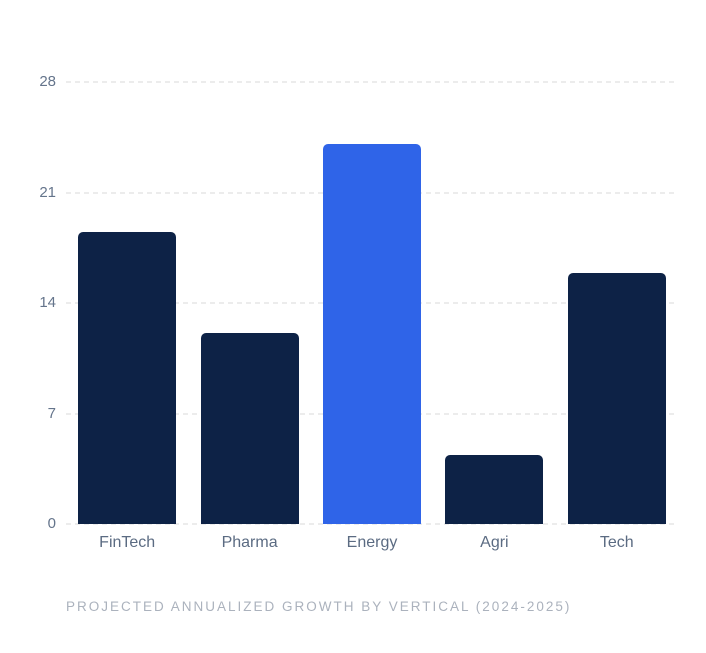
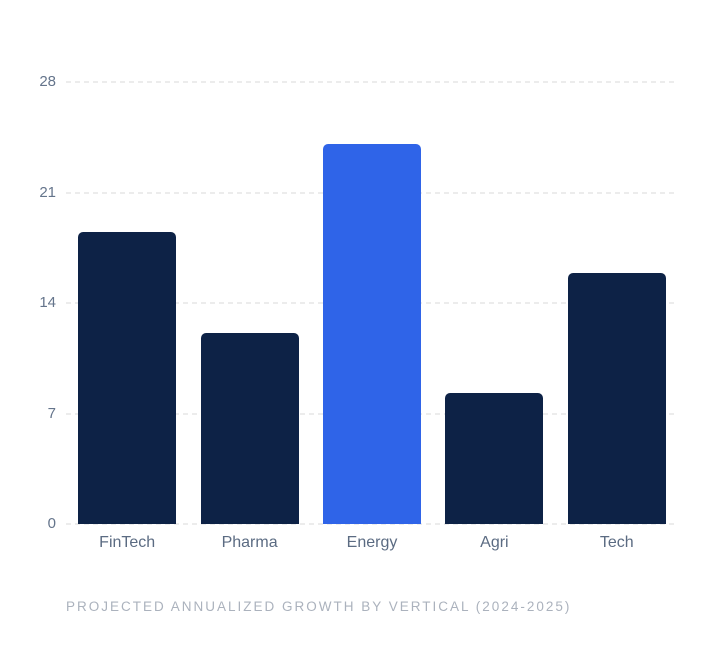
Agri: 4.4 -> 8.3
